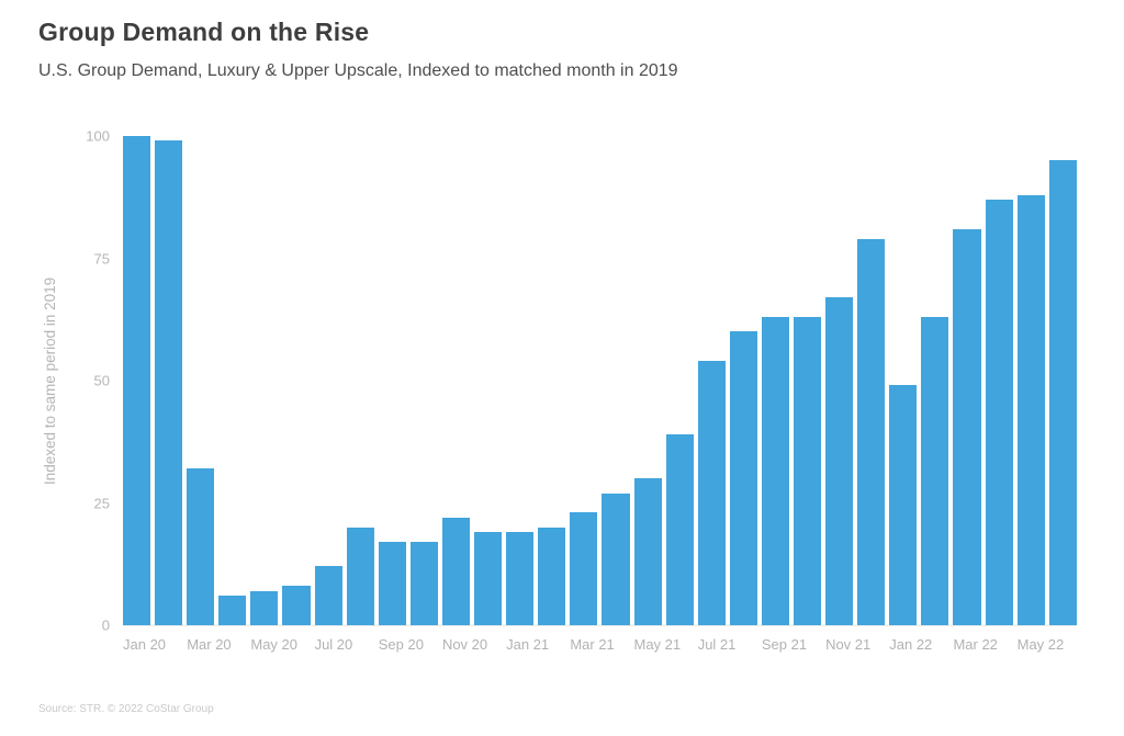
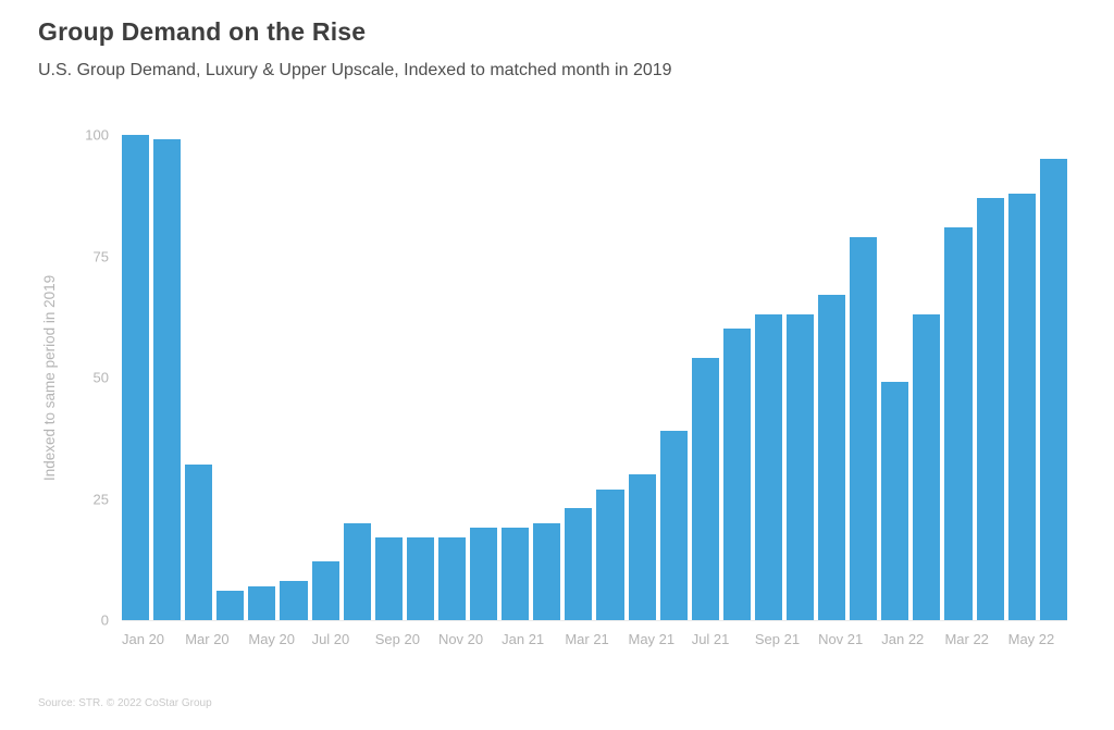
Nov 20: 22 -> 17
